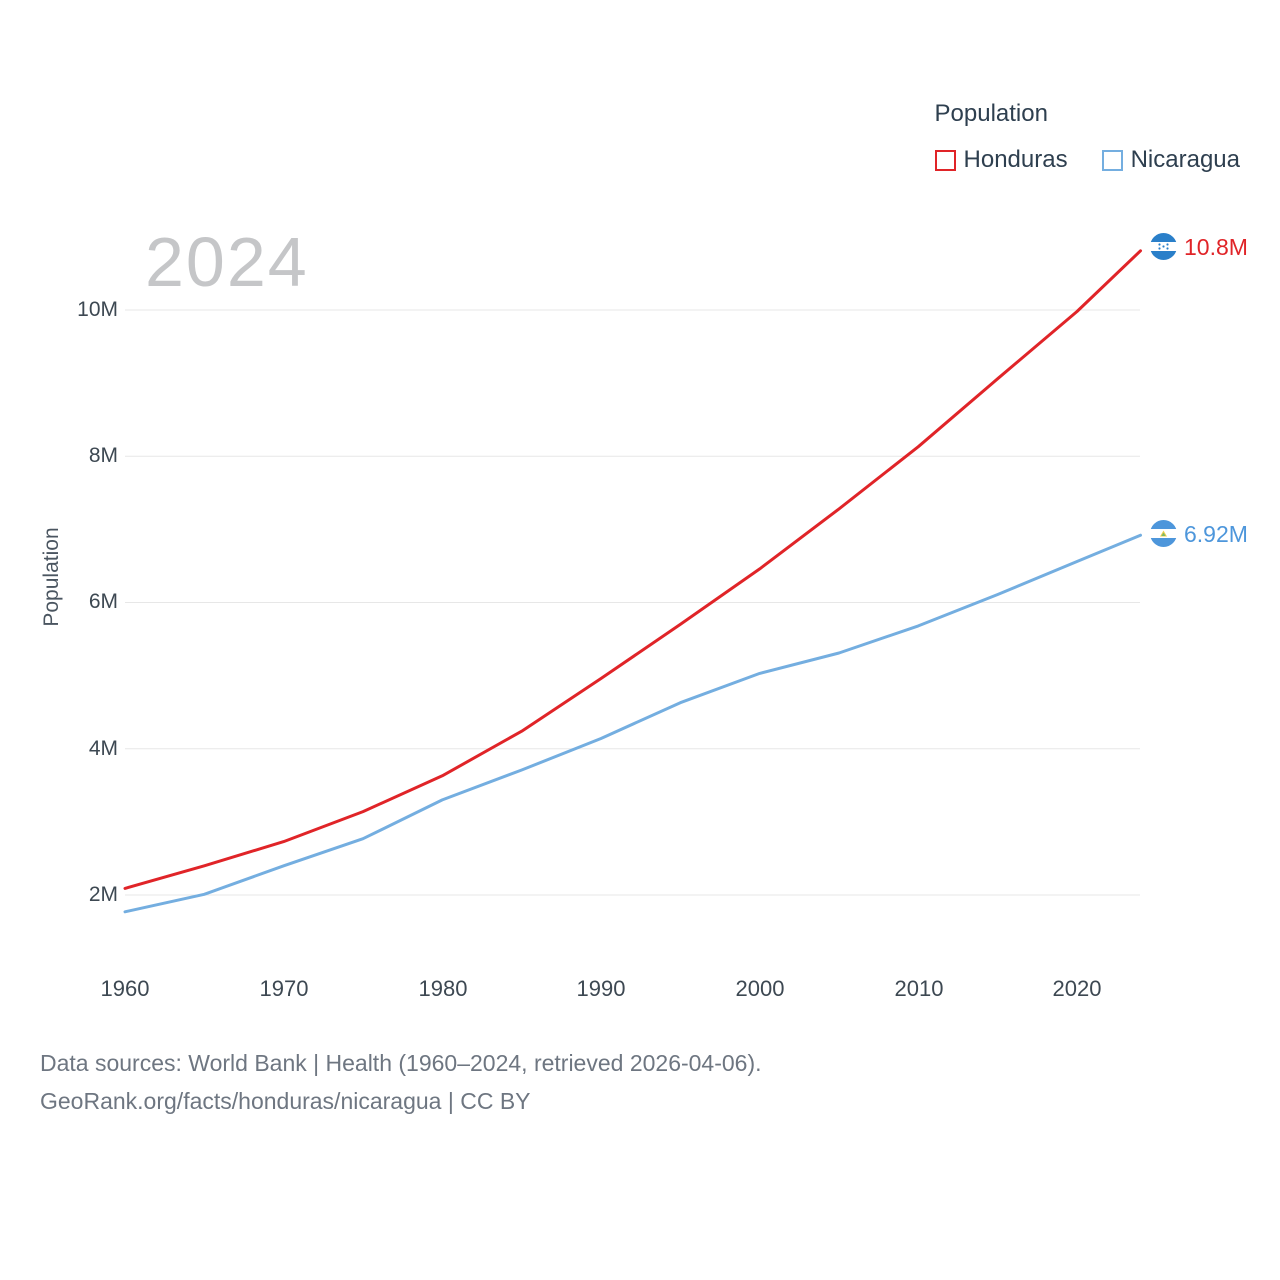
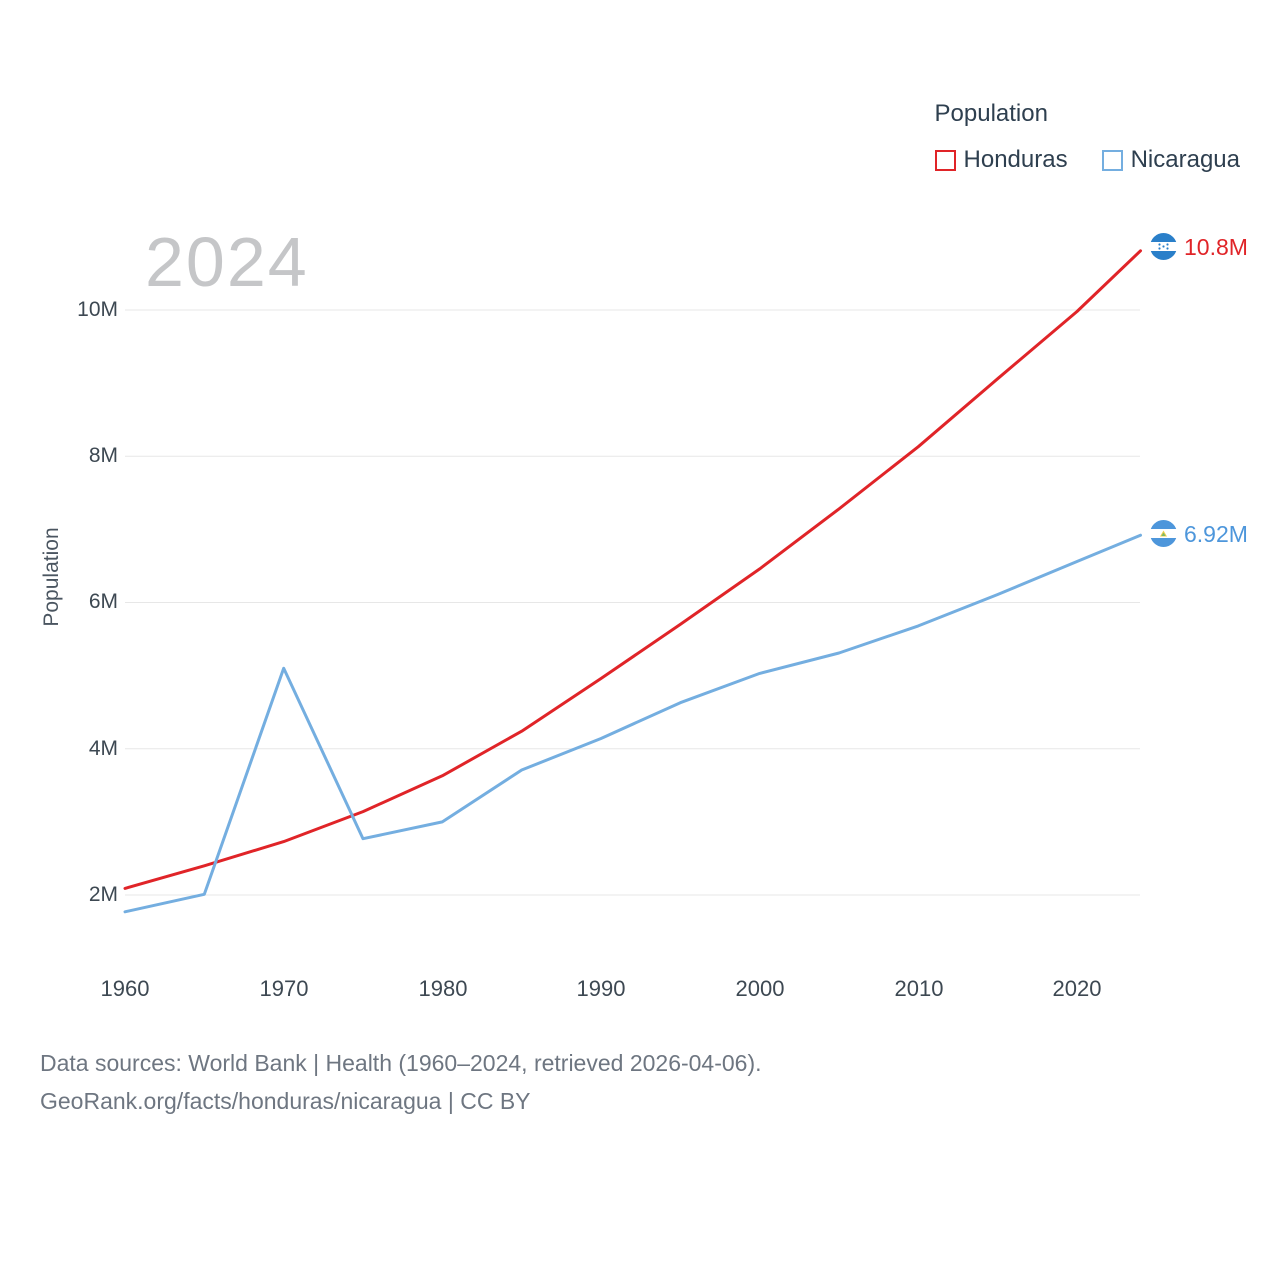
Nicaragua/1970: 2.4M -> 5.1M
Nicaragua/1980: 3.3M -> 3.0M
